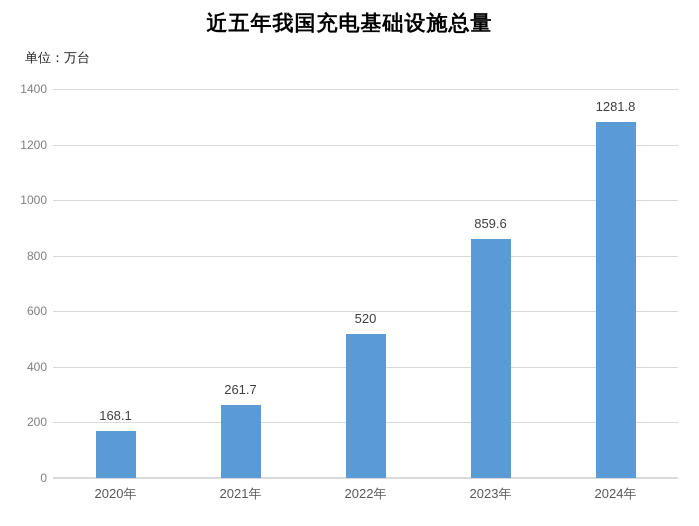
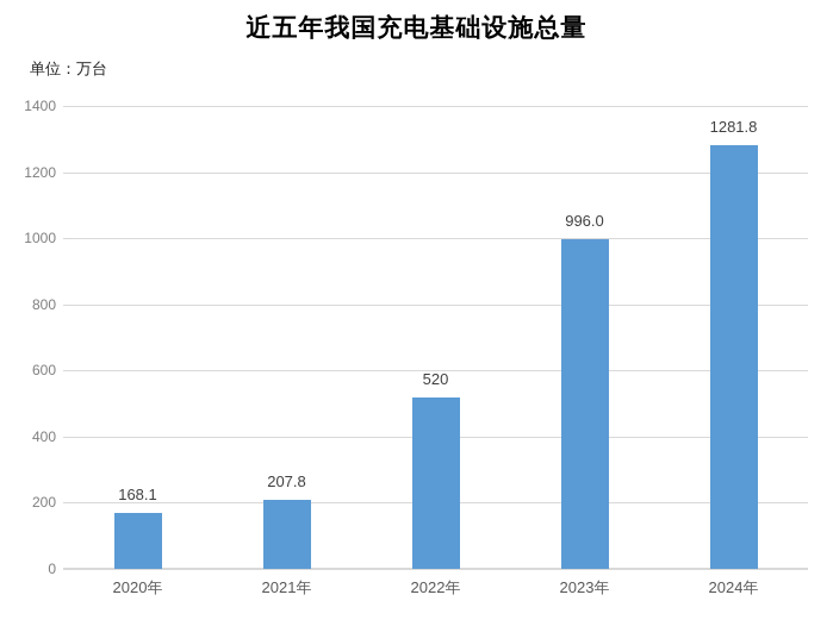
2021年: 261.7 -> 207.8
2023年: 859.6 -> 996.0
